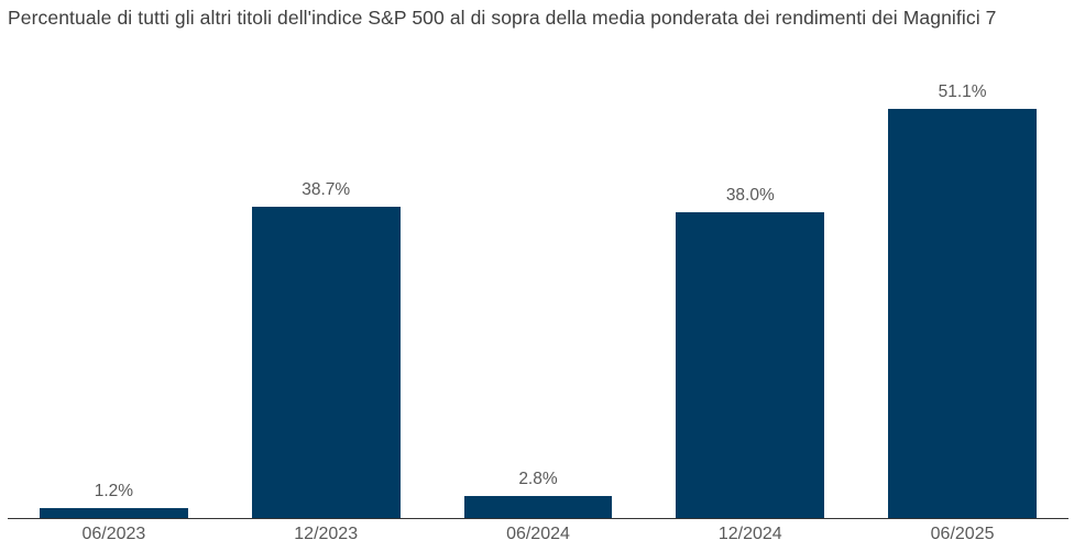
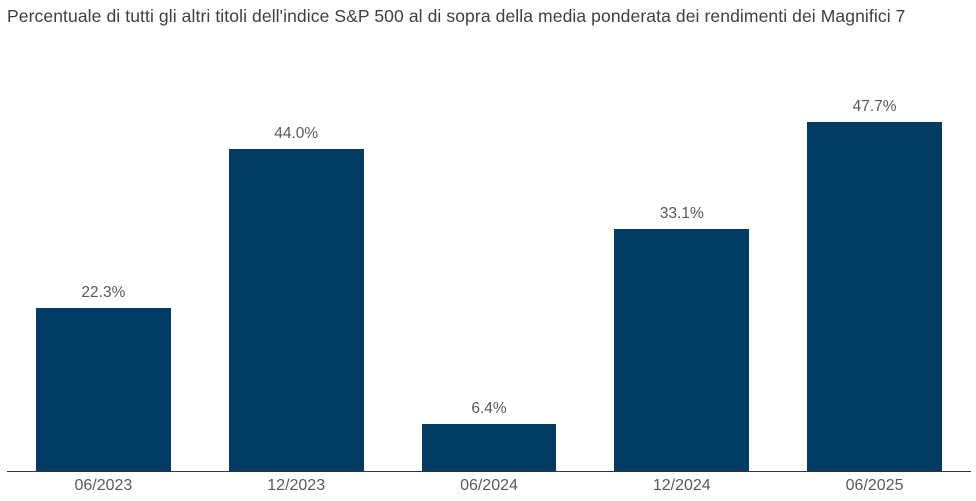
06/2023: 1.2% -> 22.3%
12/2023: 38.7% -> 44.0%
06/2024: 2.8% -> 6.4%
12/2024: 38.0% -> 33.1%
06/2025: 51.1% -> 47.7%
